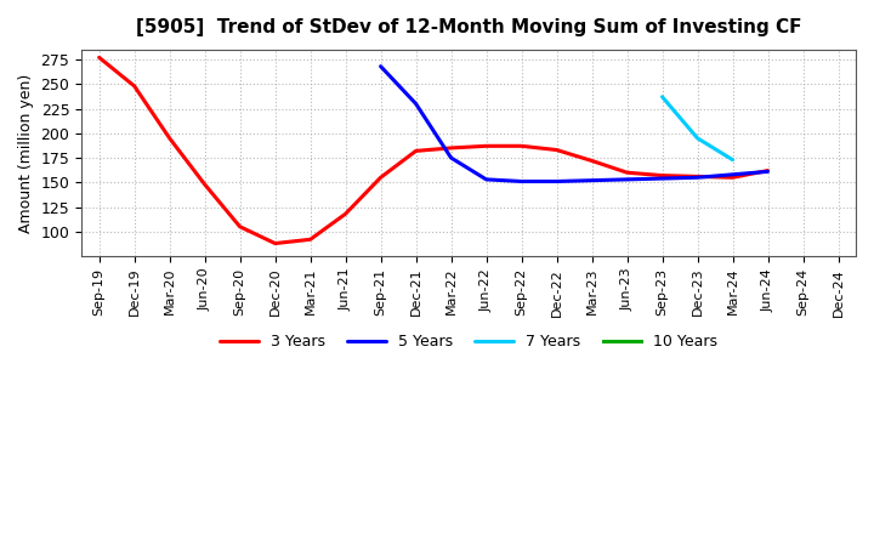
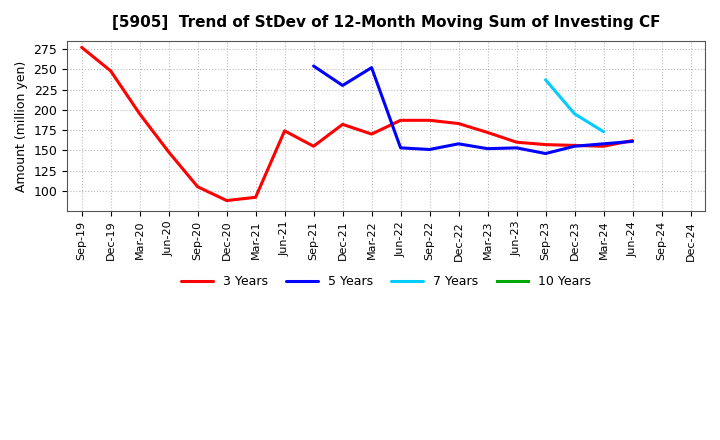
3 Years/Jun-21: 118 -> 174
5 Years/Sep-21: 268 -> 254
3 Years/Mar-22: 185 -> 170
5 Years/Mar-22: 175 -> 252
5 Years/Dec-22: 151 -> 158
5 Years/Sep-23: 154 -> 146
